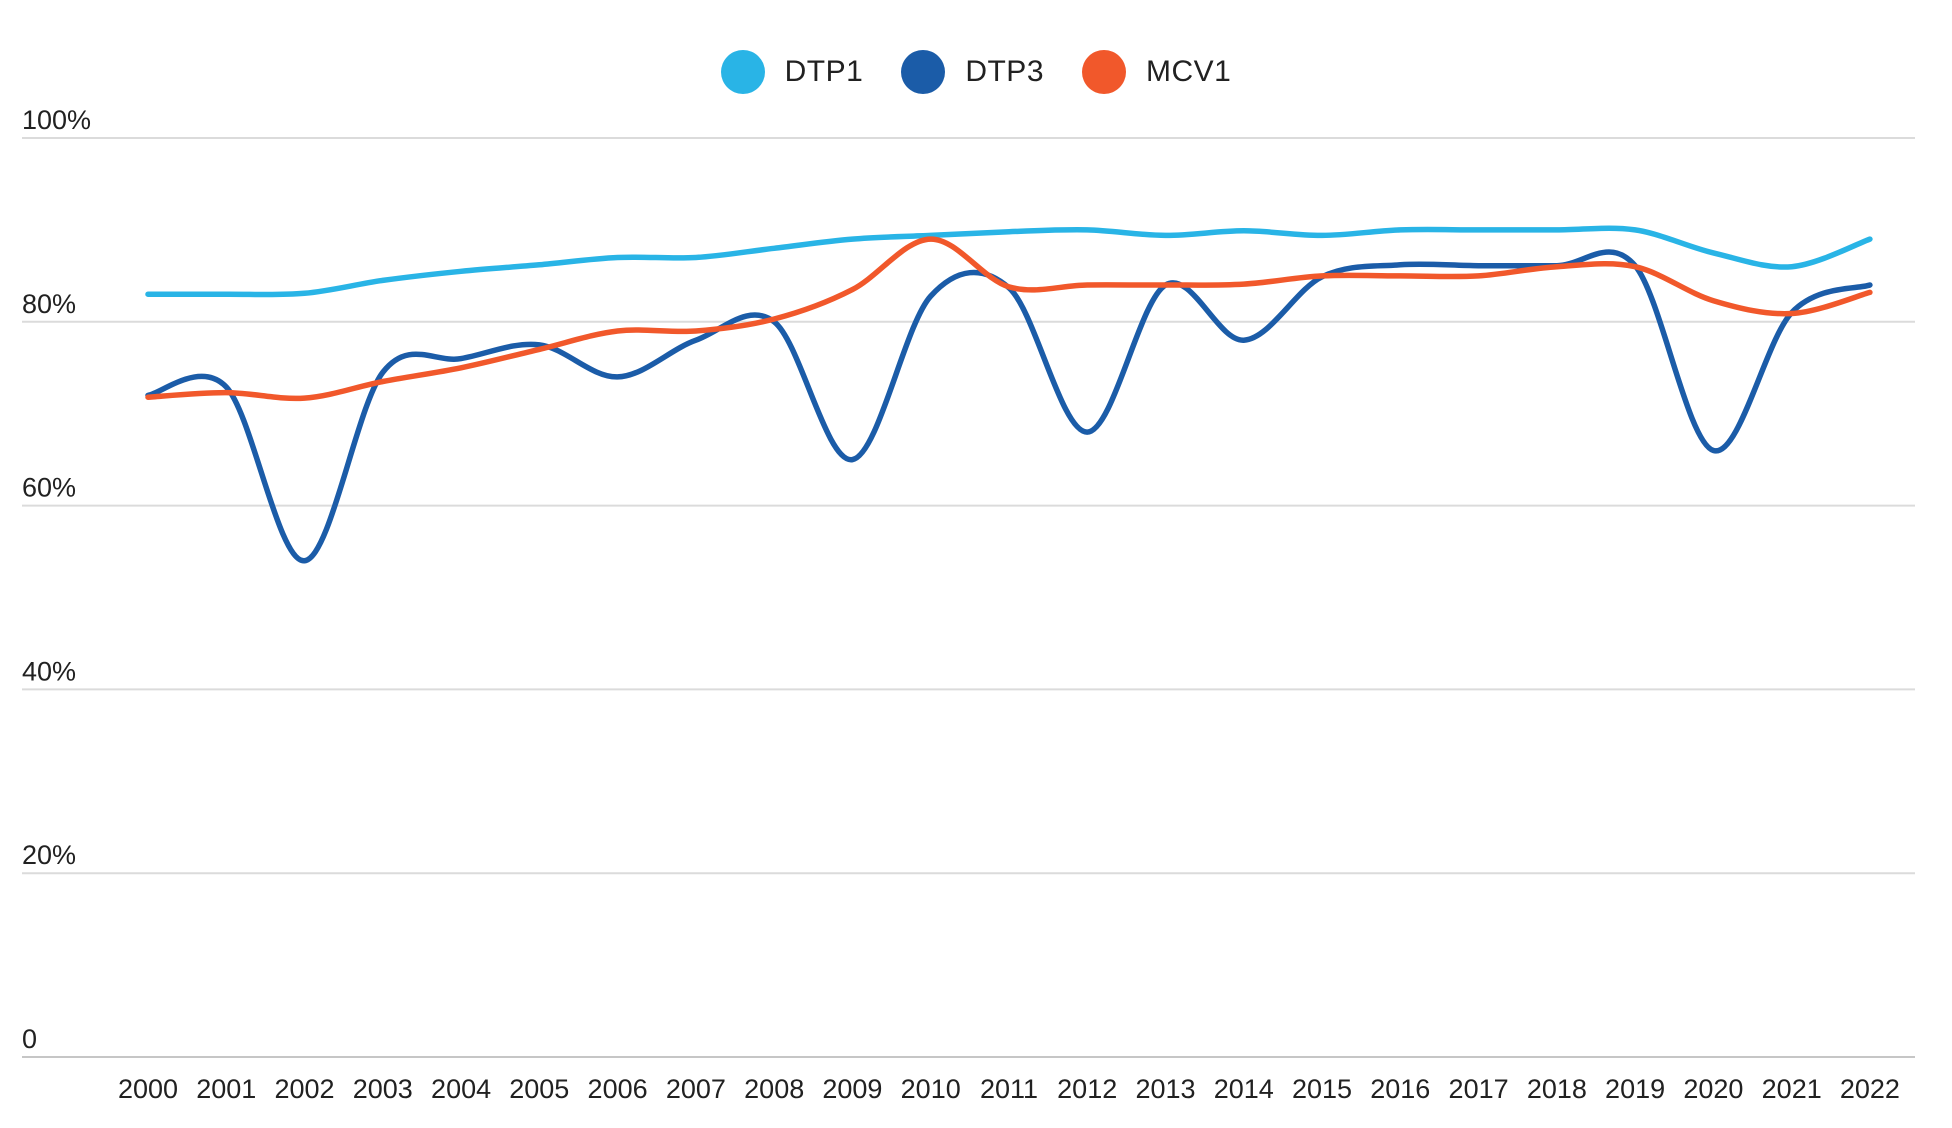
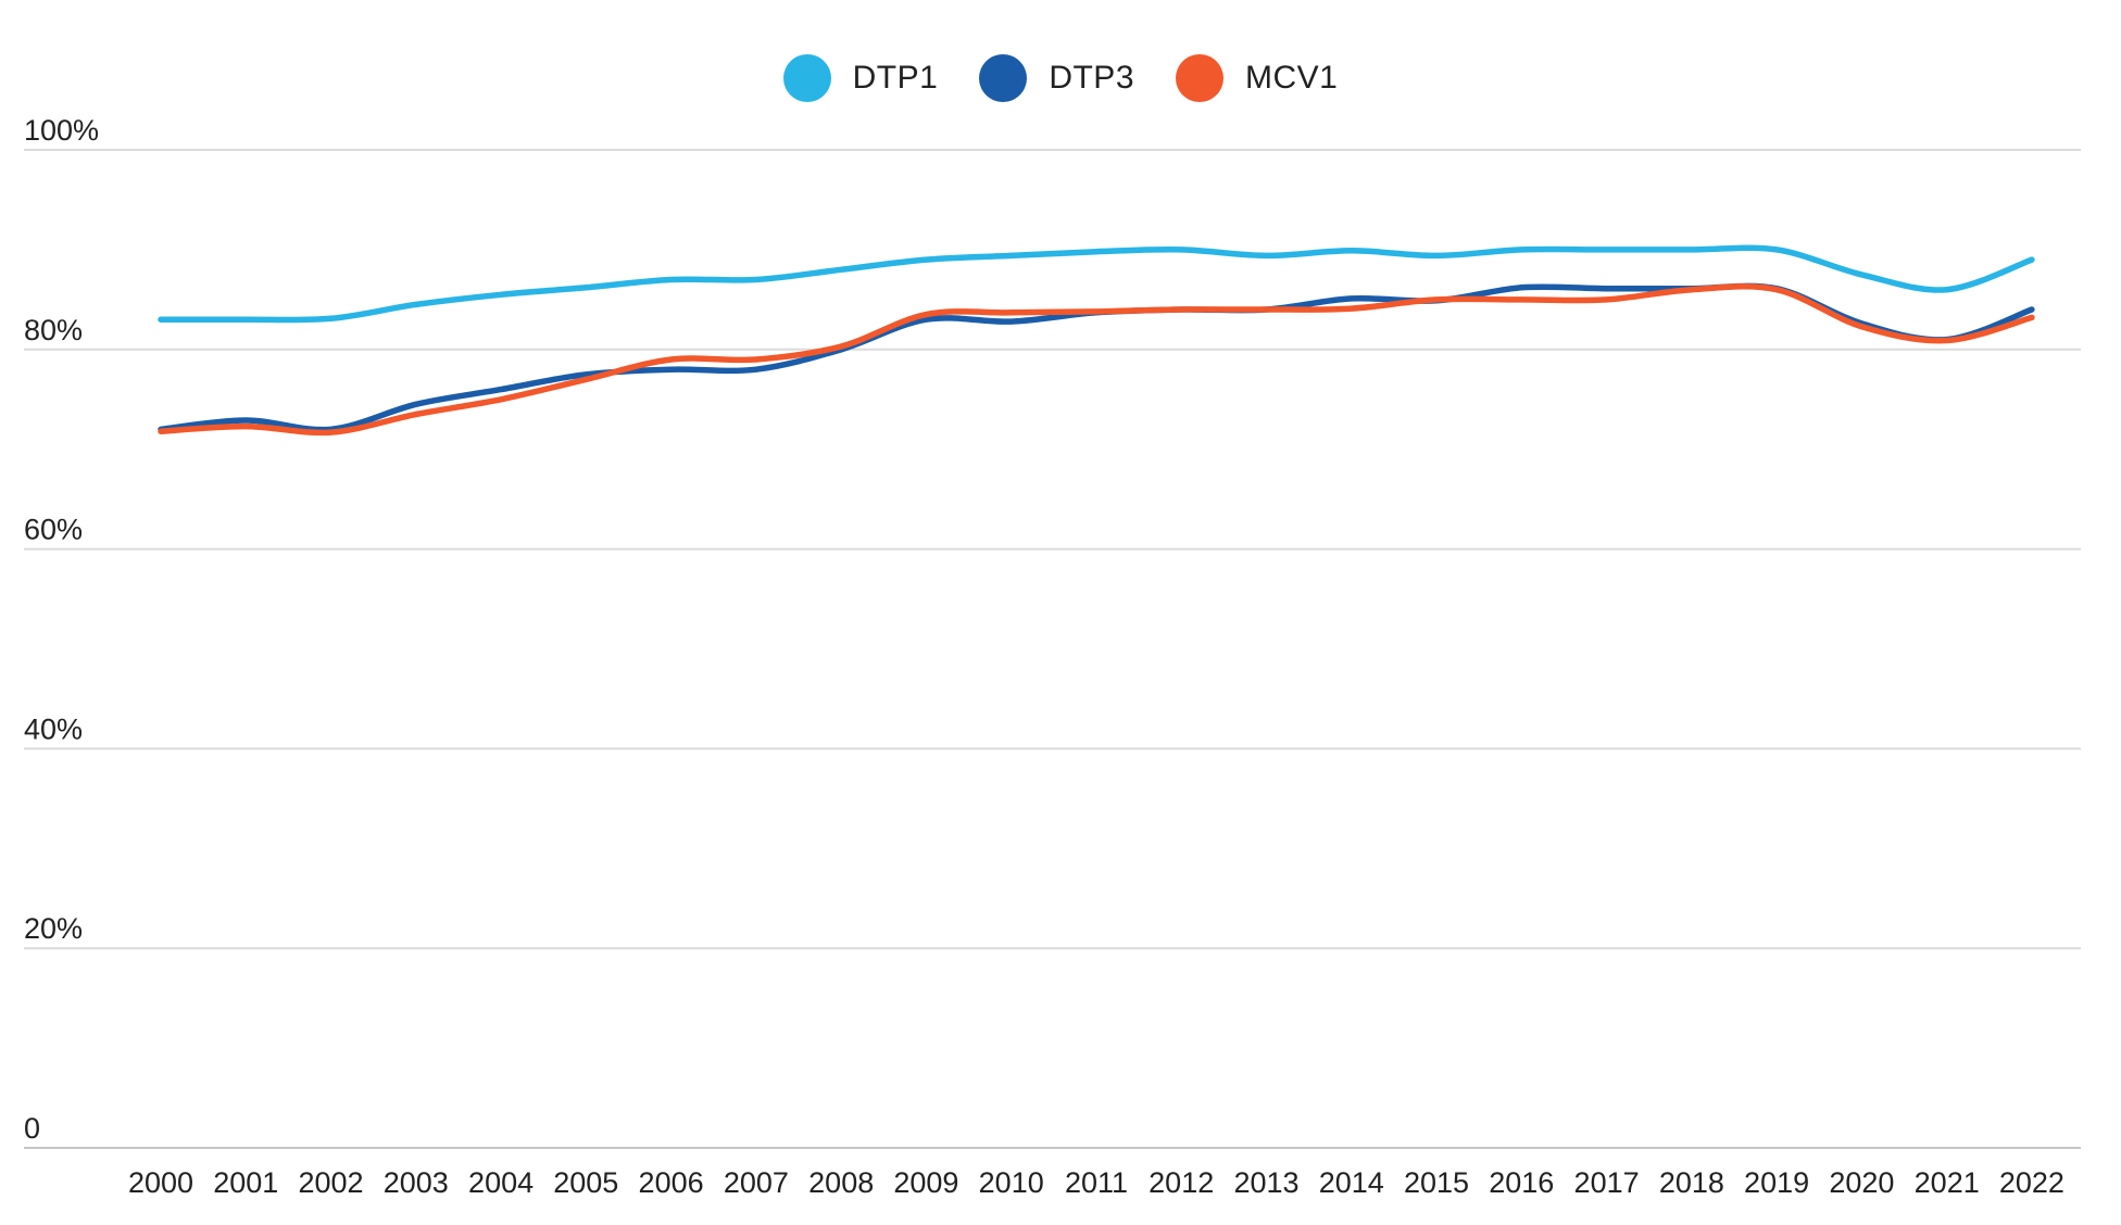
DTP3/2002: 54% -> 72%
DTP3/2006: 74% -> 78%
DTP3/2009: 65% -> 83%
MCV1/2010: 89% -> 84%
DTP3/2012: 68% -> 84%
DTP3/2014: 78% -> 85%
DTP3/2020: 66% -> 83%
